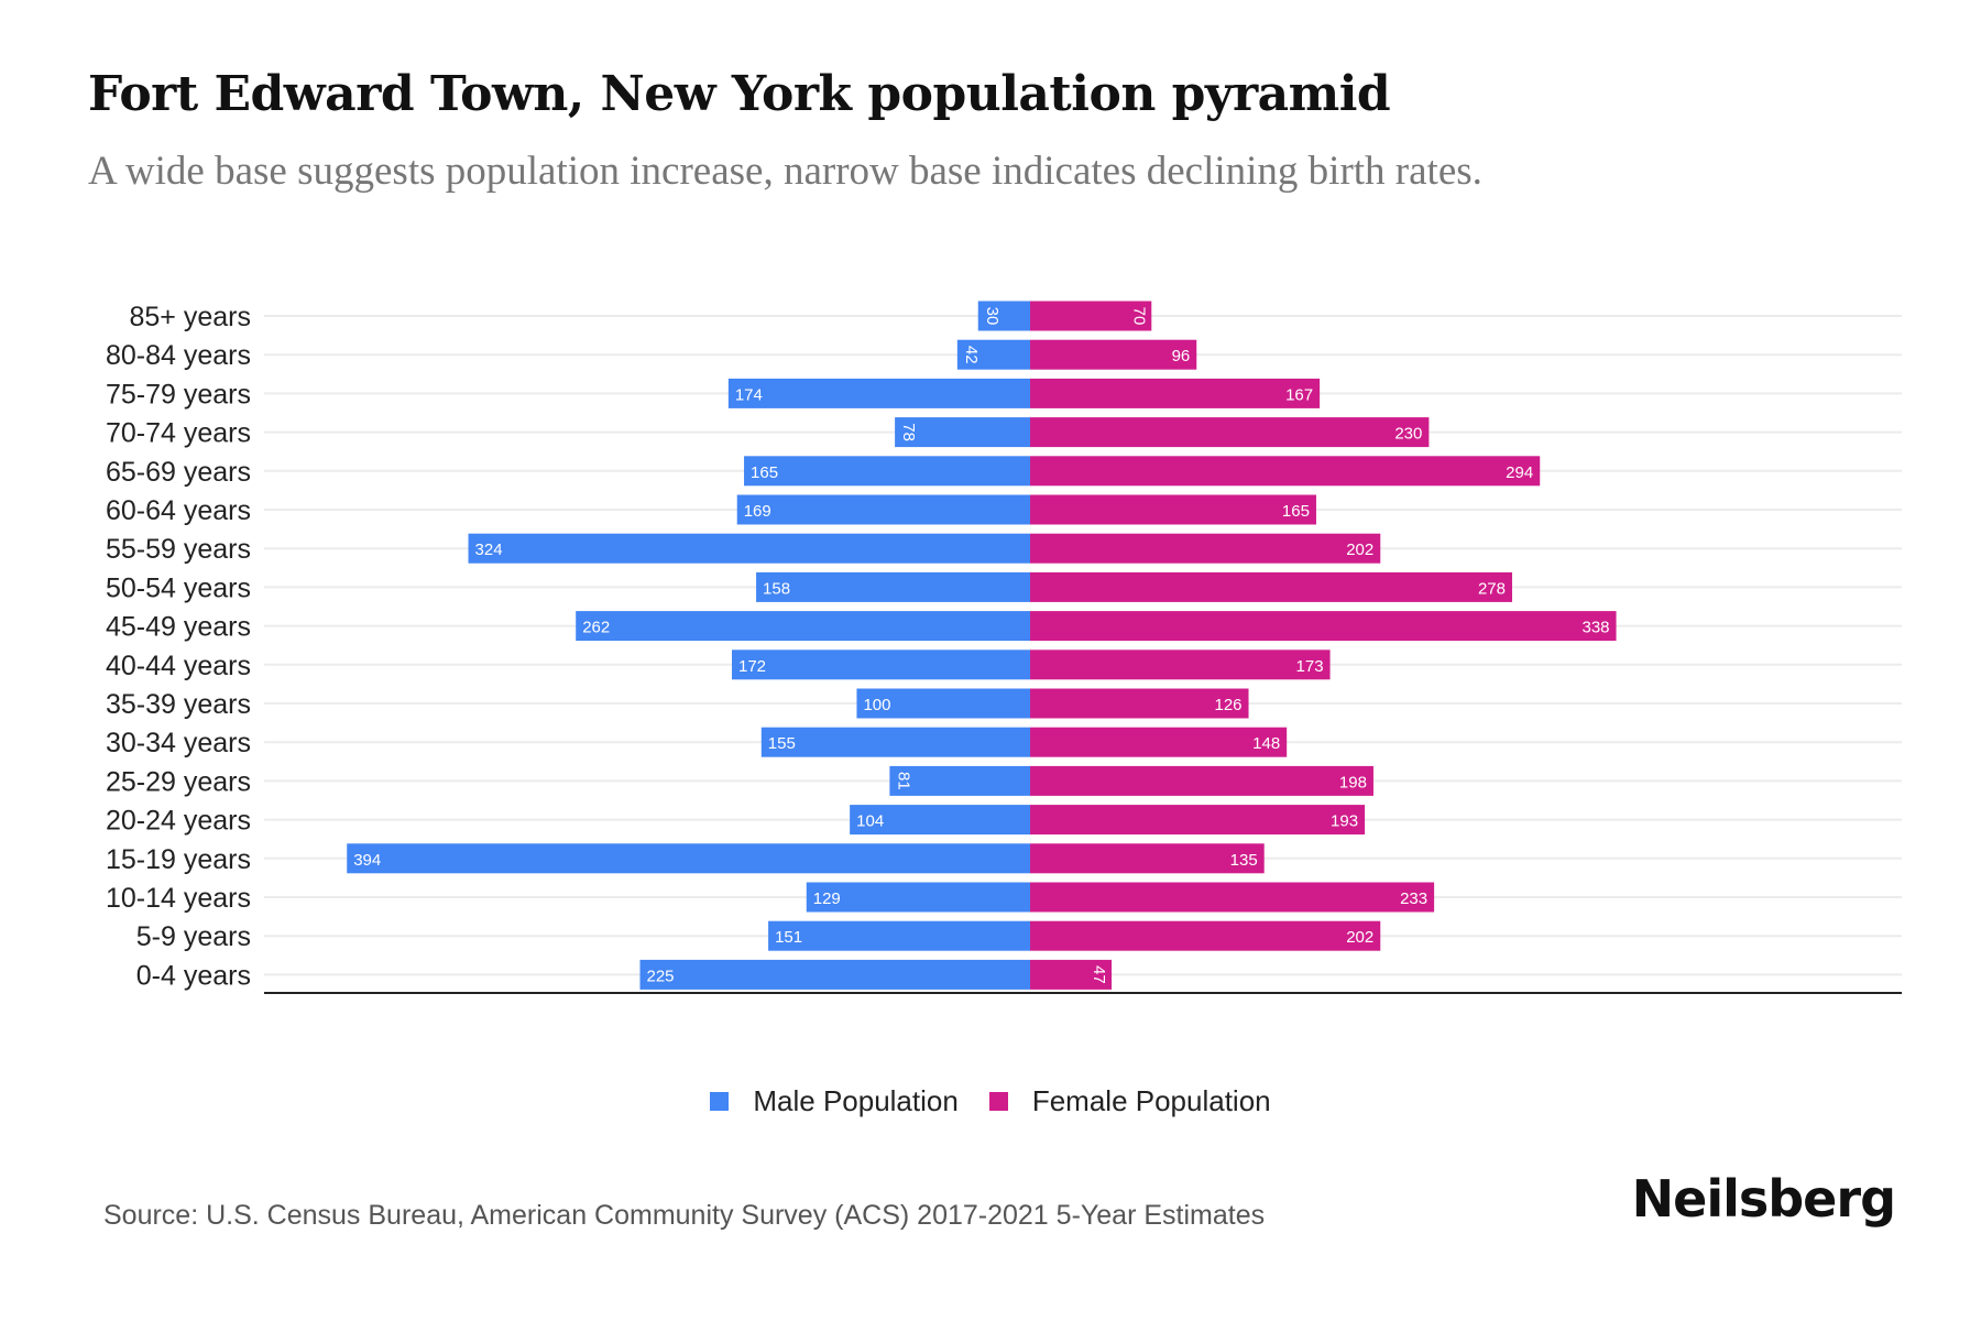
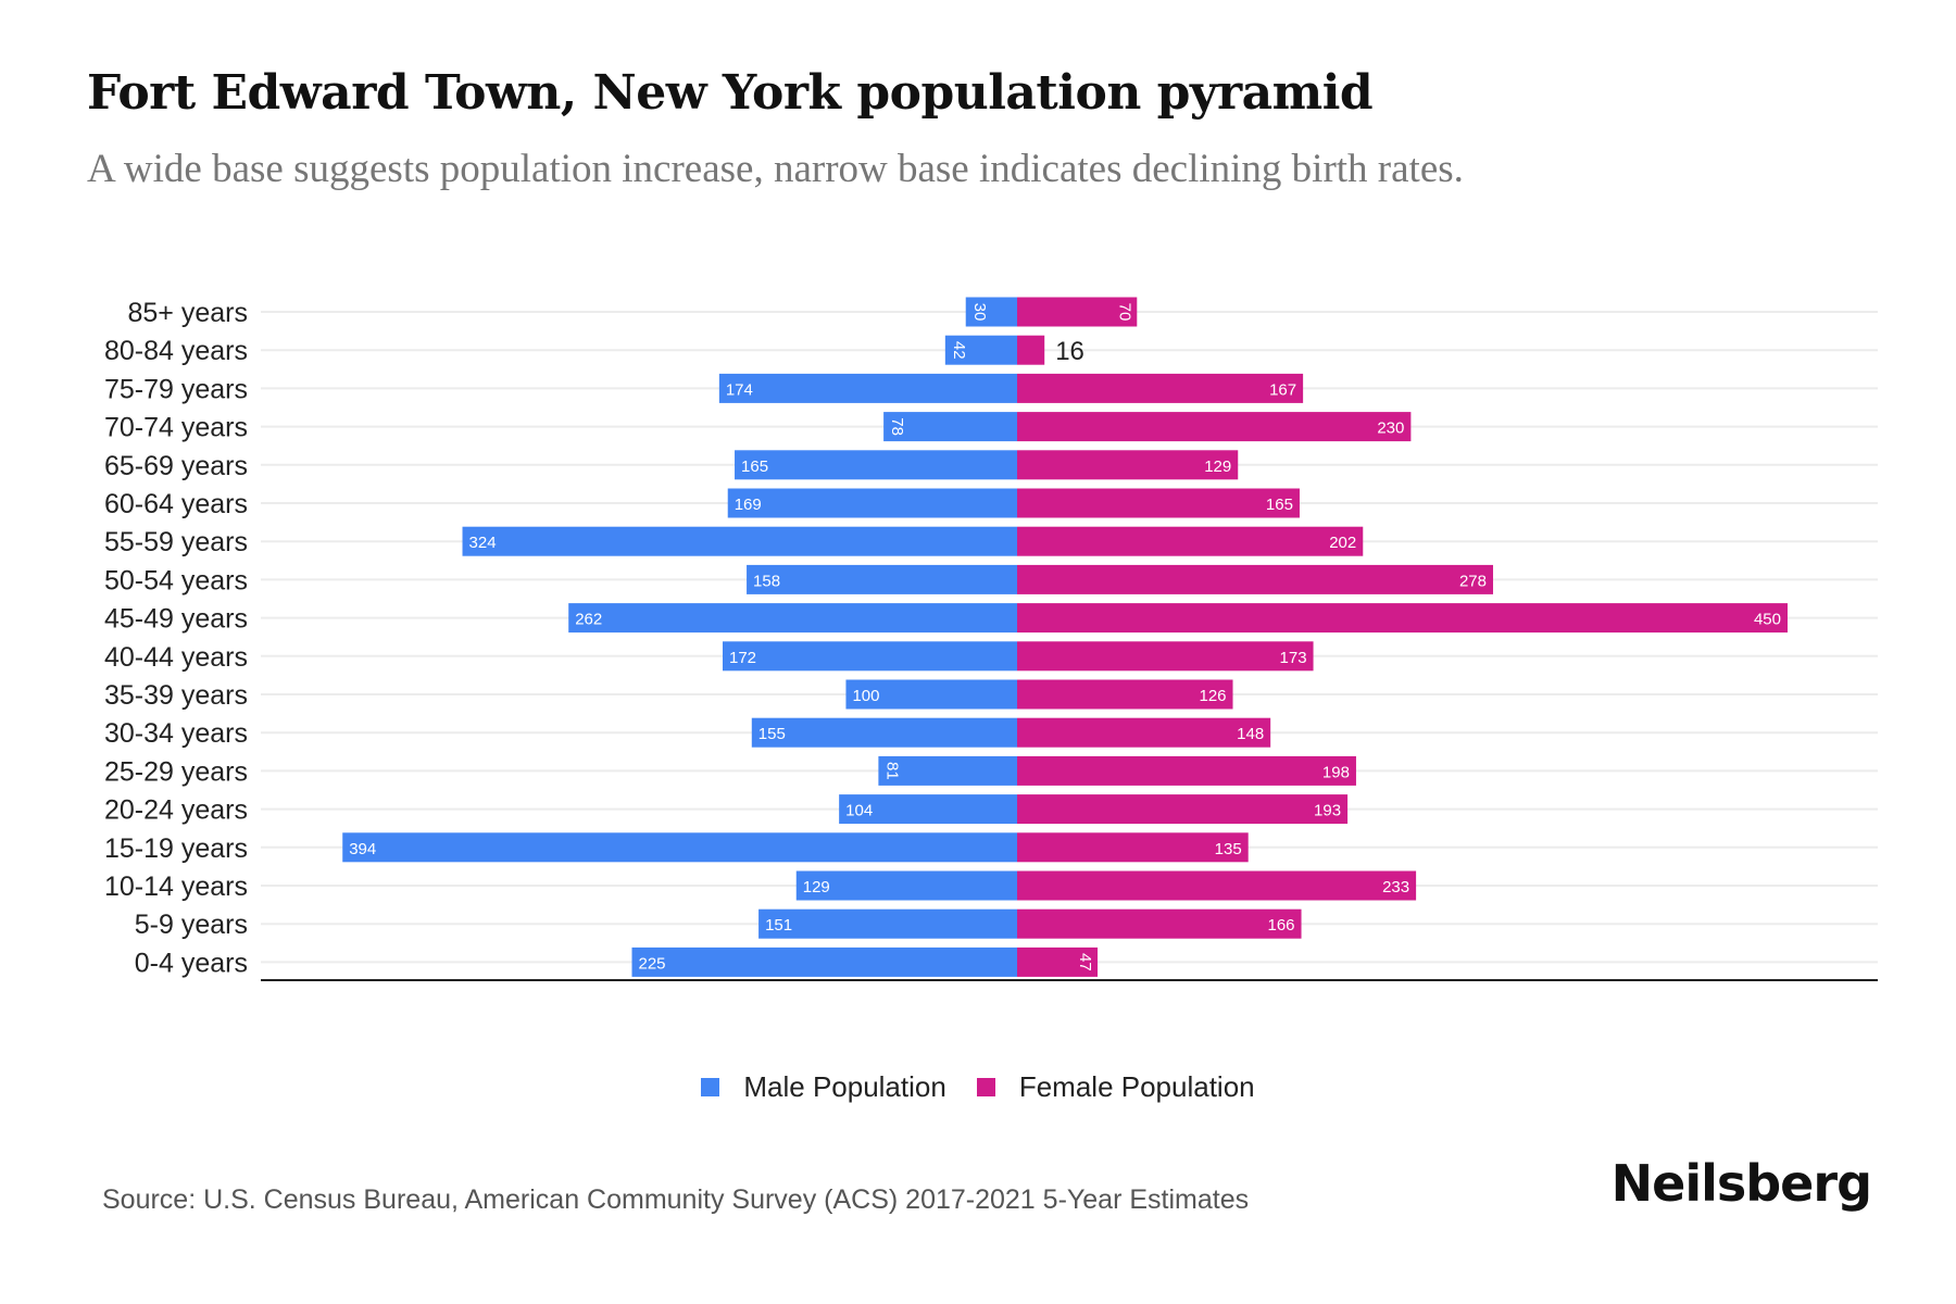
Female Population/80-84 years: 96 -> 16
Female Population/65-69 years: 294 -> 129
Female Population/45-49 years: 338 -> 450
Female Population/5-9 years: 202 -> 166
